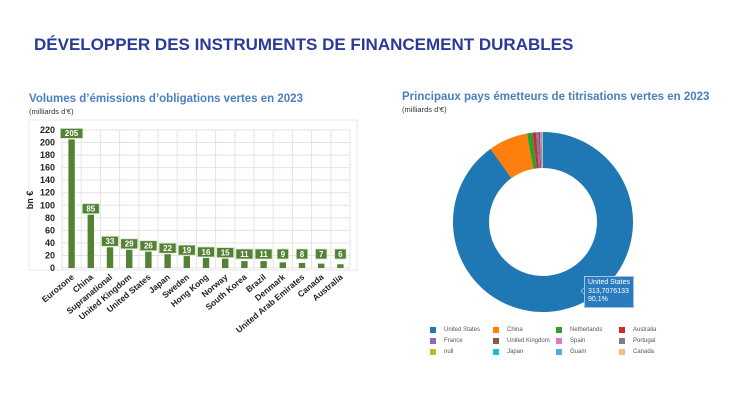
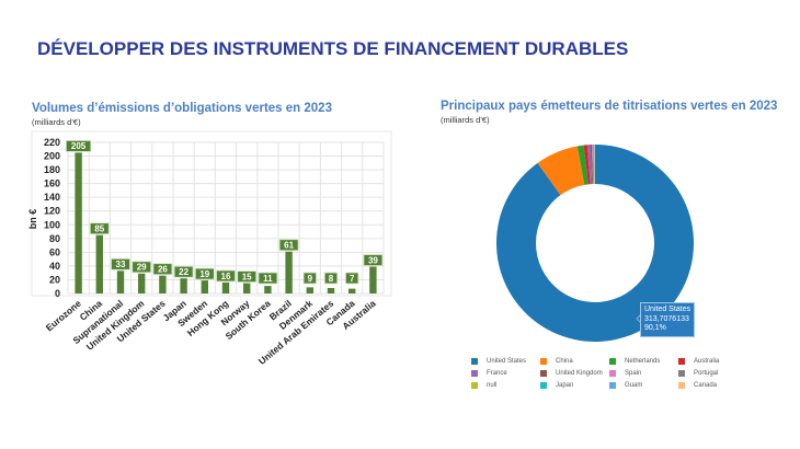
Volumes d’émissions d’obligations vertes en 2023/Brazil: 11 -> 61
Volumes d’émissions d’obligations vertes en 2023/Australia: 6 -> 39
